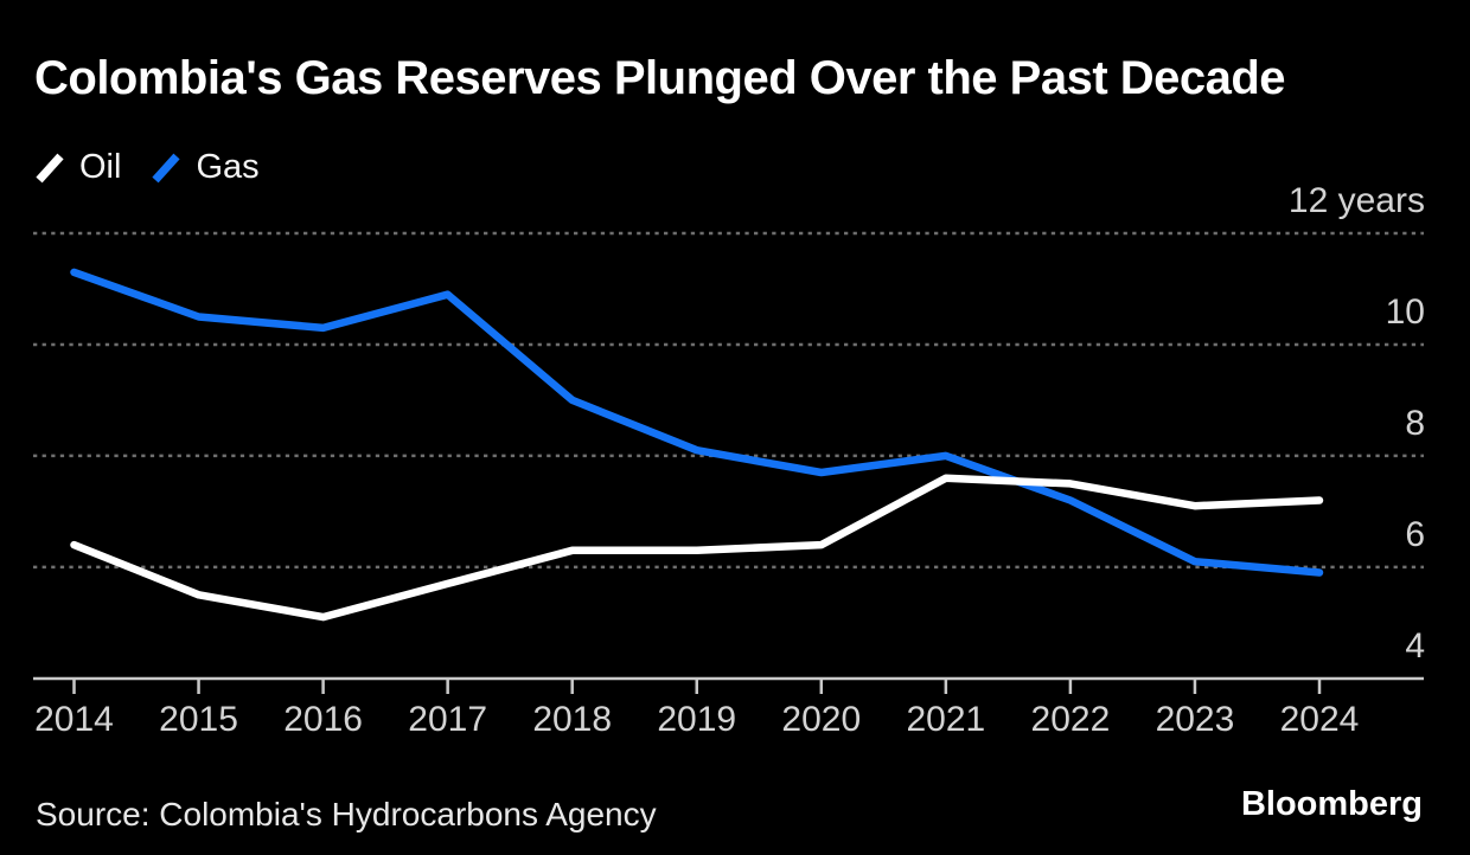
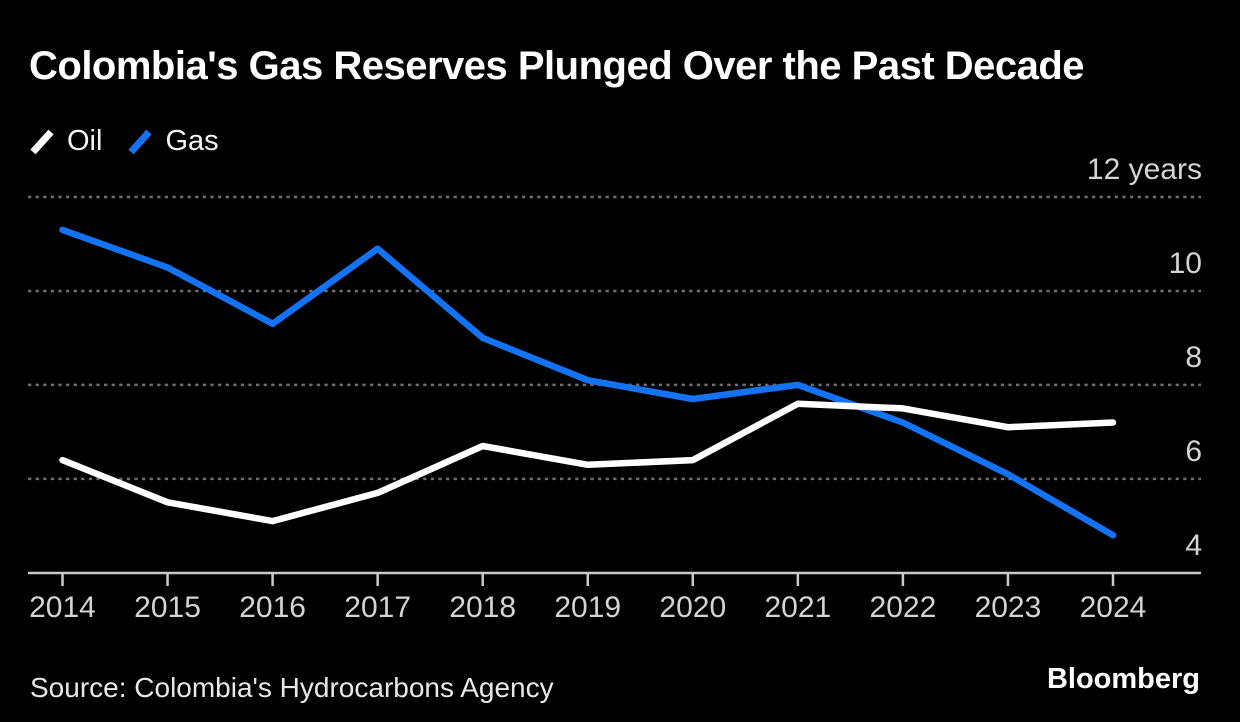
Gas/2016: 10.3 -> 9.3
Oil/2018: 6.3 -> 6.7
Gas/2024: 5.9 -> 4.8
